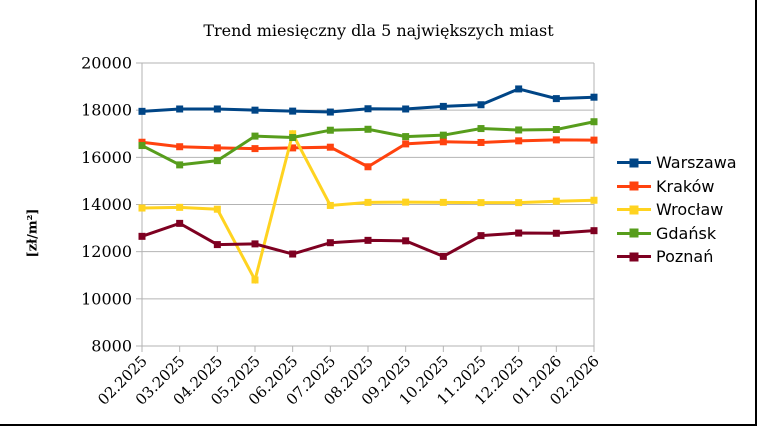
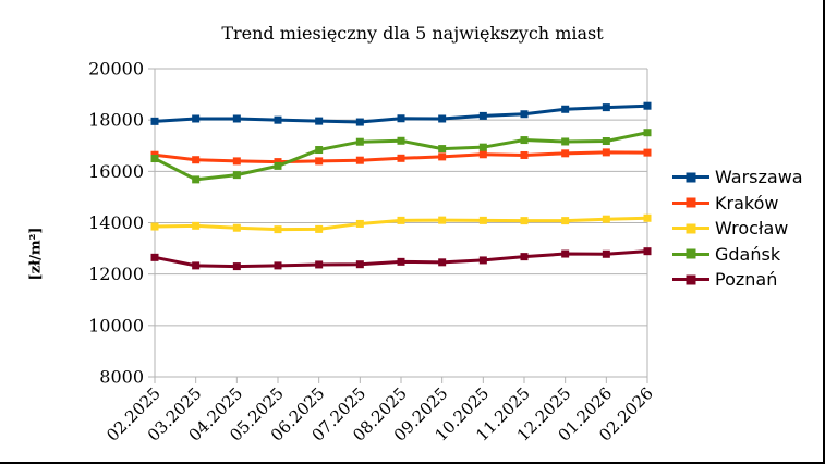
Poznań/03.2025: 13200 -> 12300
Wrocław/05.2025: 10800 -> 13700
Gdańsk/05.2025: 16900 -> 16200
Wrocław/06.2025: 17000 -> 13800
Poznań/06.2025: 11900 -> 12400
Kraków/08.2025: 15600 -> 16500
Poznań/10.2025: 11800 -> 12500
Warszawa/12.2025: 18900 -> 18400
